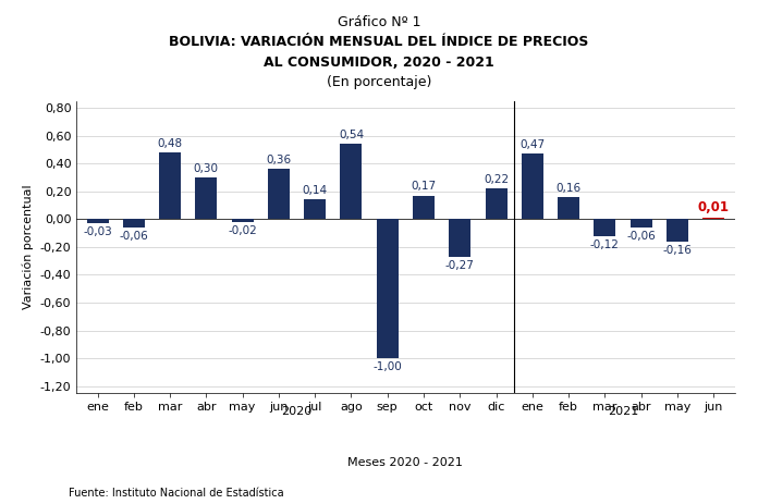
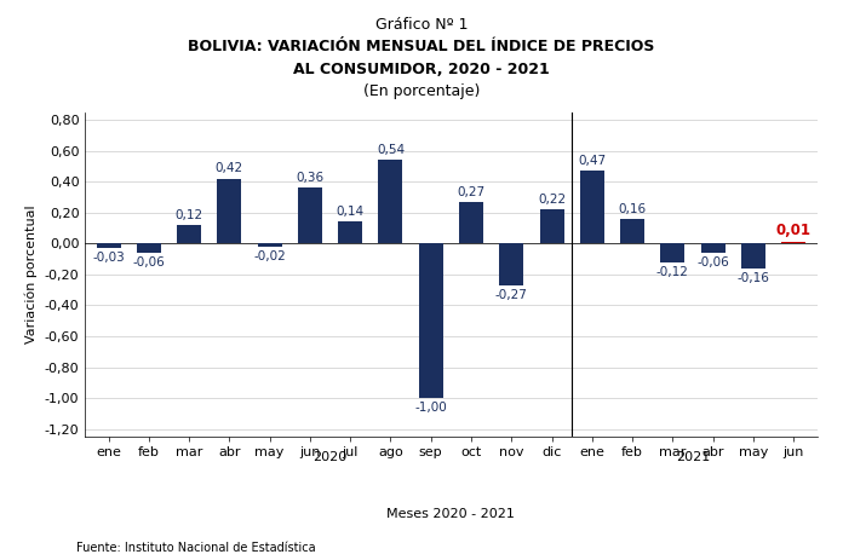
mar: 0,48 -> 0,12
abr: 0,30 -> 0,42
oct: 0,17 -> 0,27
